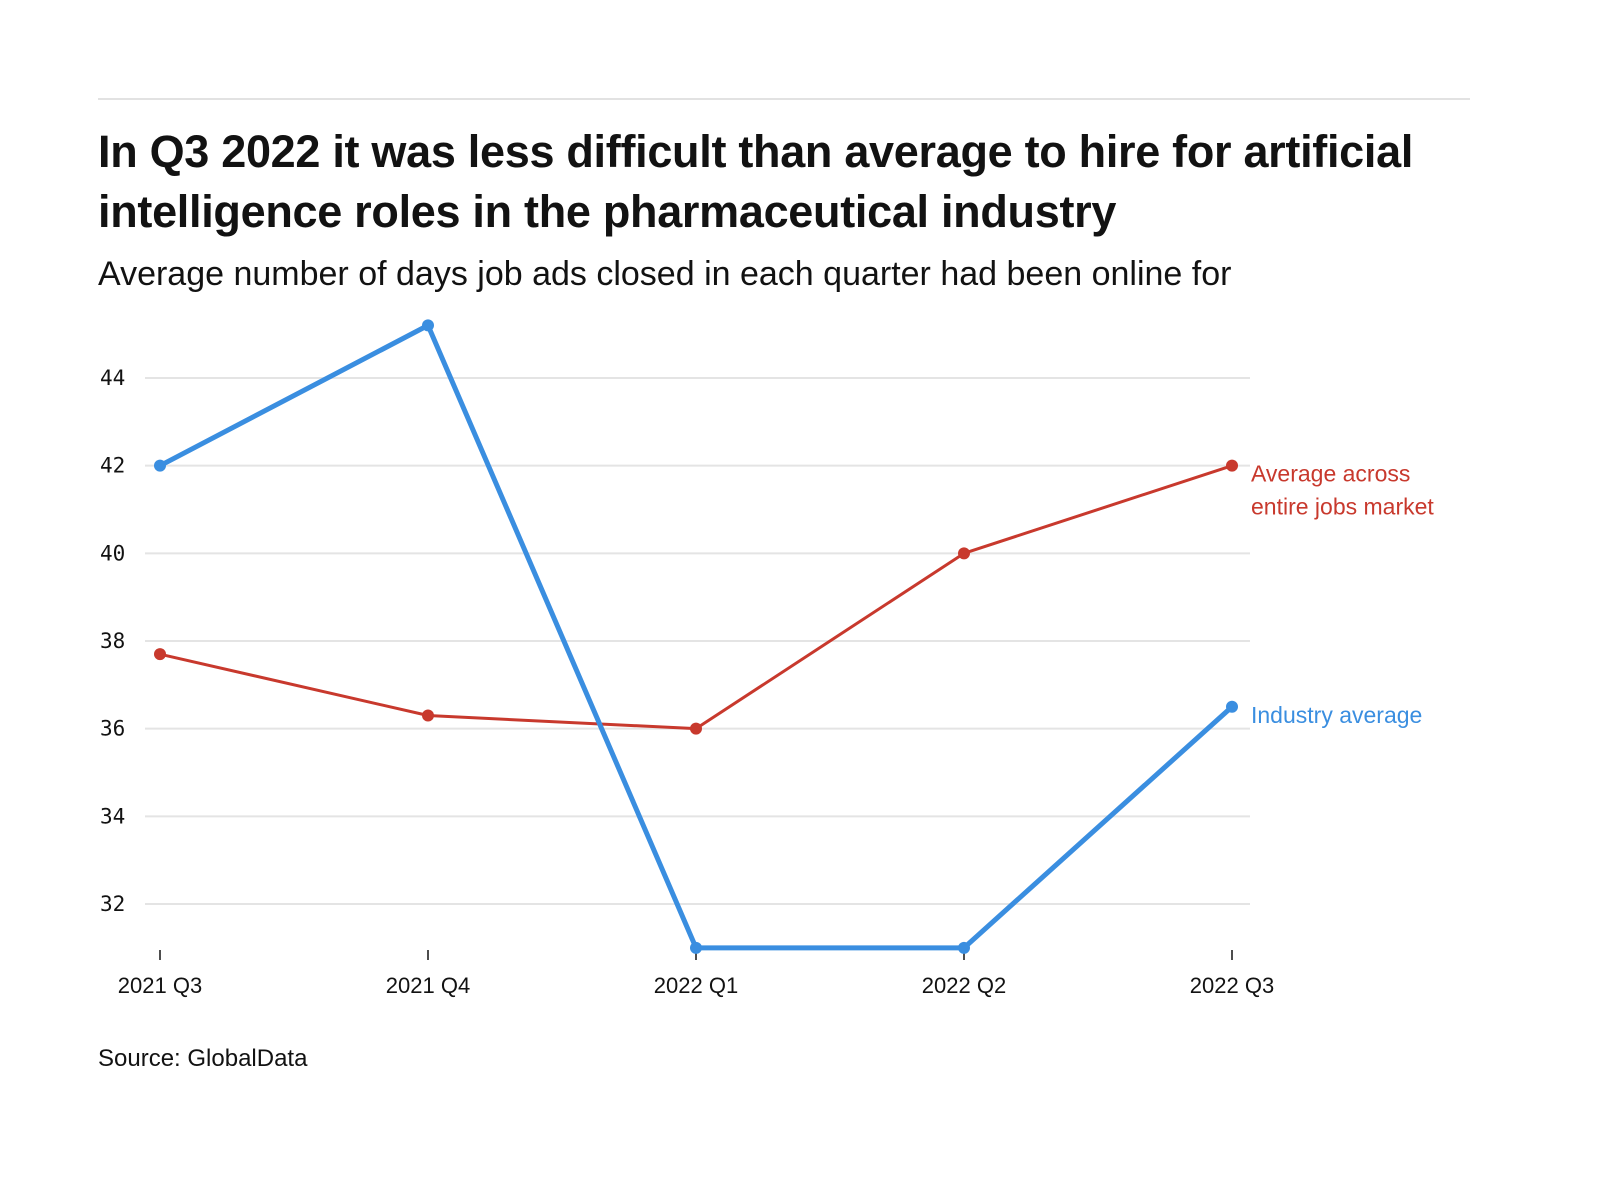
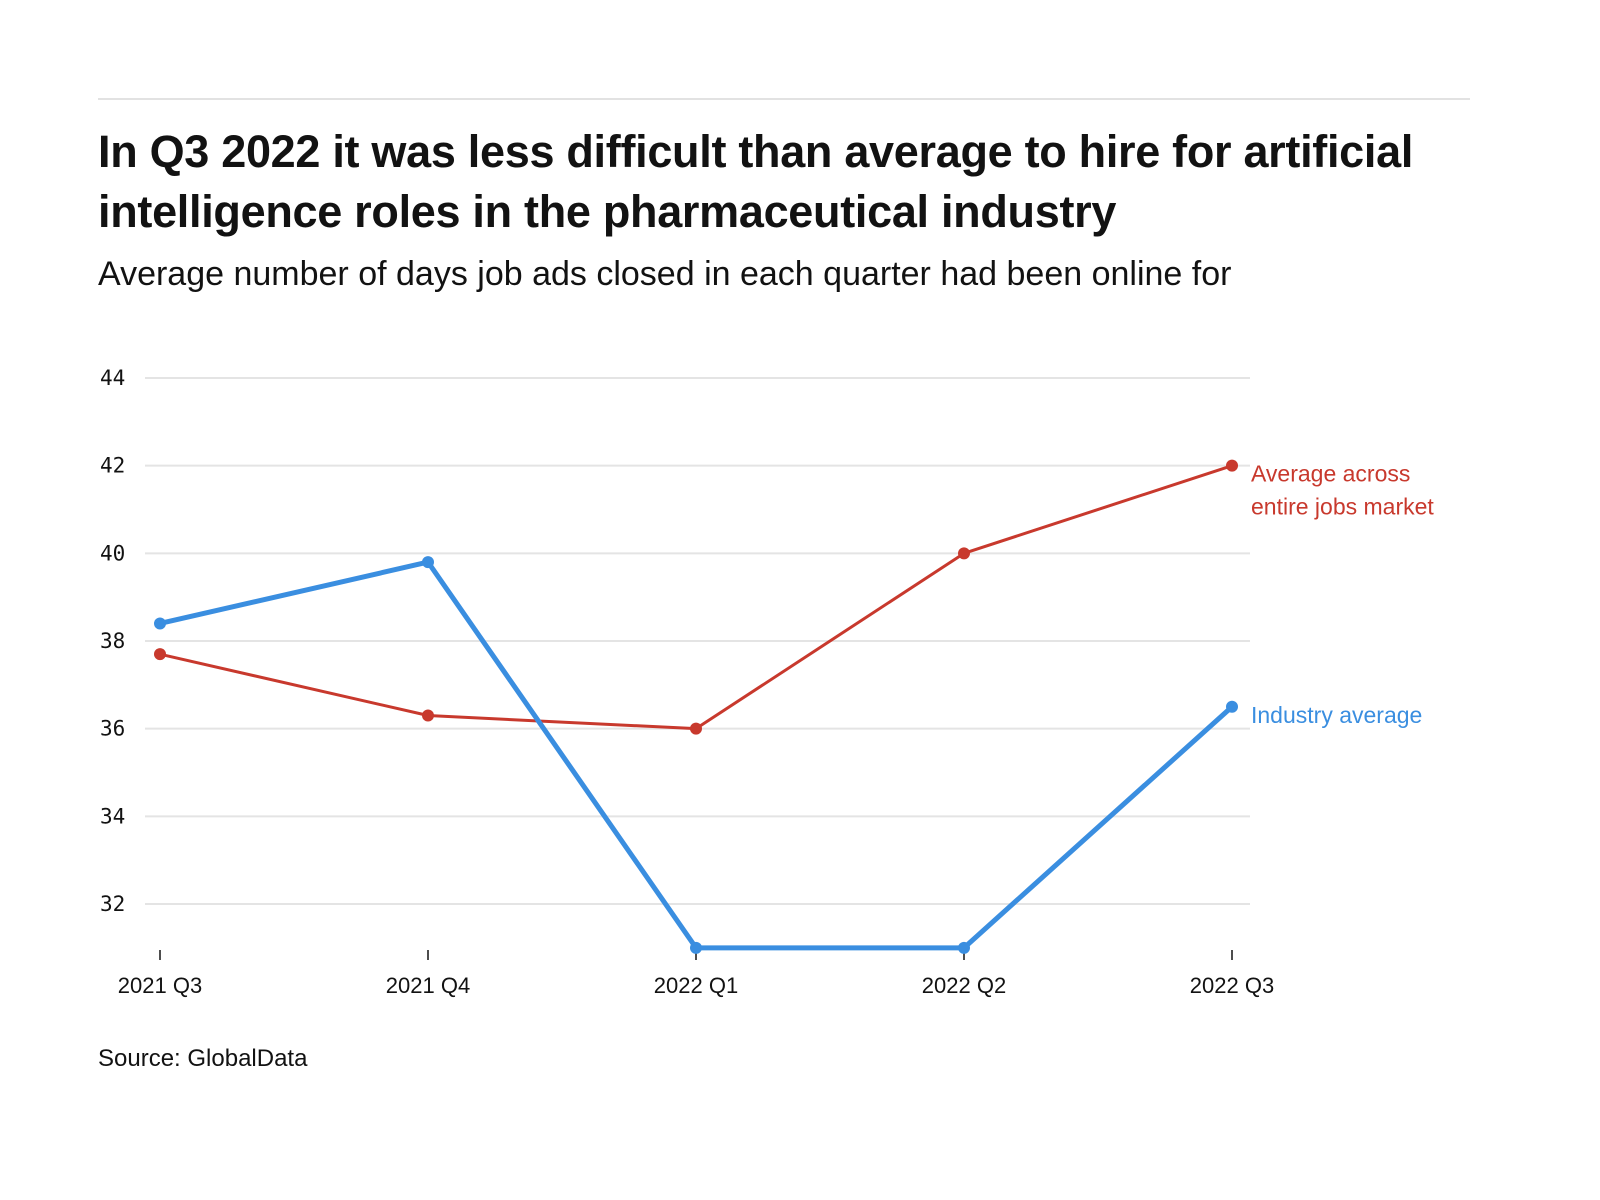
Industry average/2021 Q3: 42.0 -> 38.4
Industry average/2021 Q4: 45.2 -> 39.8
